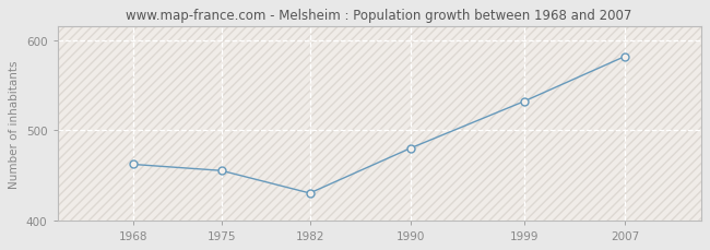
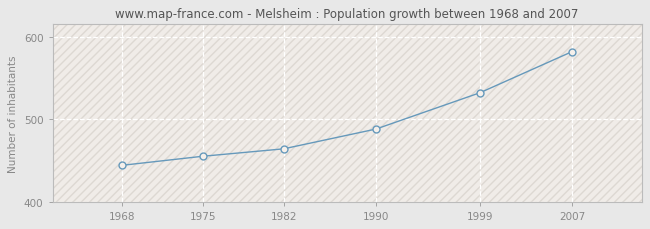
1968: 462 -> 444
1982: 430 -> 464
1990: 480 -> 488
